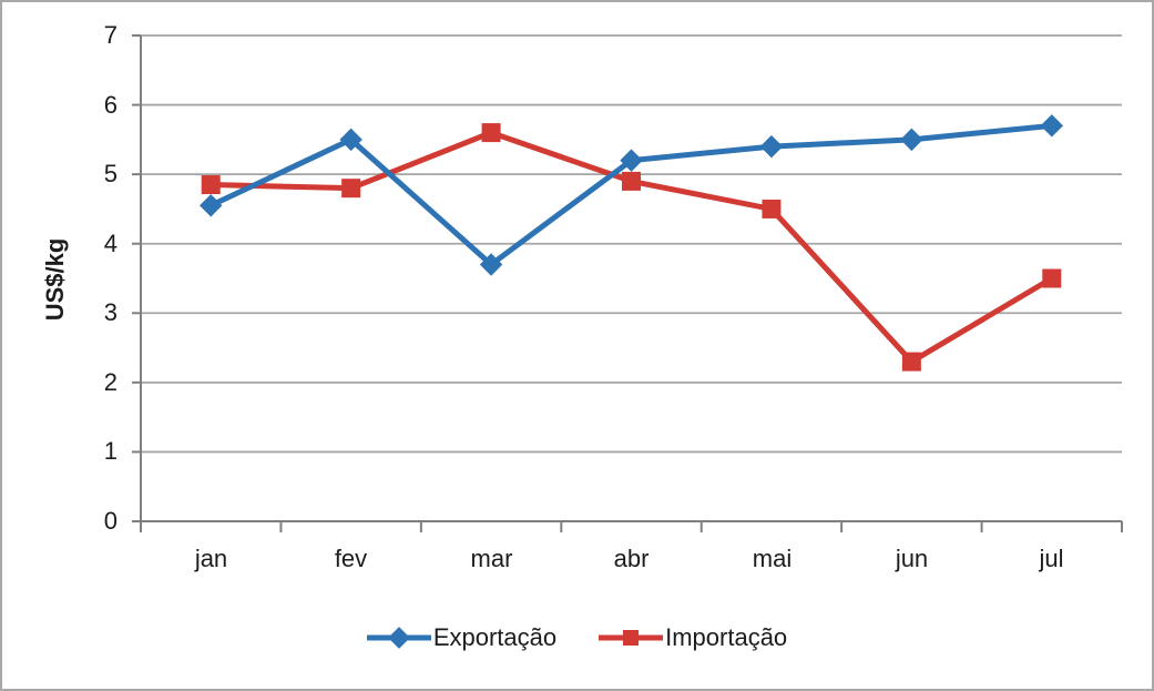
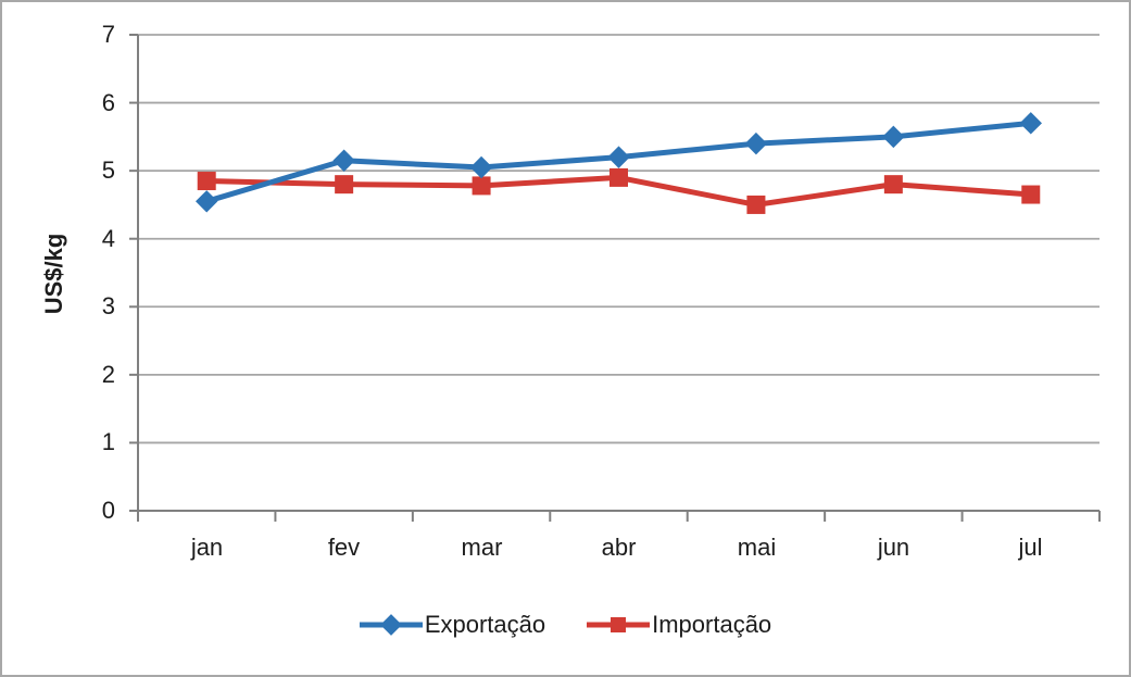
Exportação/fev: 5.5 -> 5.2
Exportação/mar: 3.7 -> 5.0
Importação/mar: 5.6 -> 4.8
Importação/jun: 2.3 -> 4.8
Importação/jul: 3.5 -> 4.7
